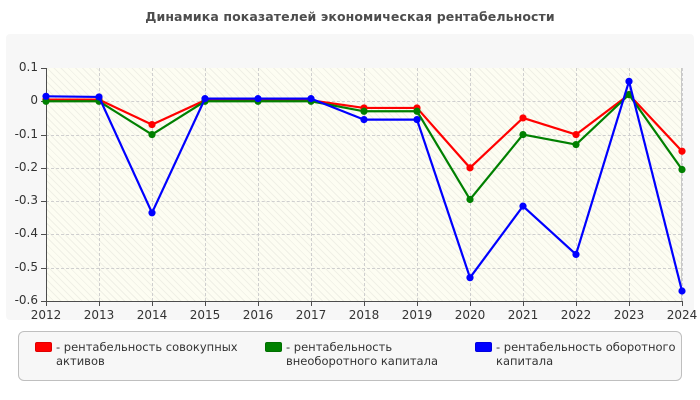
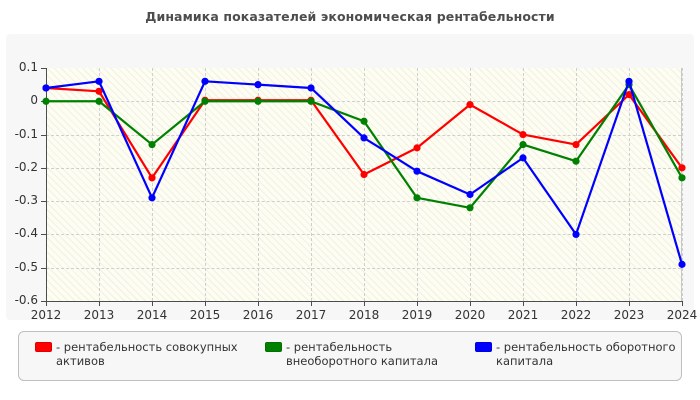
- рентабельность совокупных активов/2012: 0.01 -> 0.04
- рентабельность оборотного капитала/2012: 0.01 -> 0.04
- рентабельность совокупных активов/2013: 0.01 -> 0.03
- рентабельность оборотного капитала/2013: 0.01 -> 0.06
- рентабельность совокупных активов/2014: -0.07 -> -0.23
- рентабельность внеоборотного капитала/2014: -0.10 -> -0.13
- рентабельность оборотного капитала/2014: -0.34 -> -0.29
- рентабельность оборотного капитала/2015: 0.01 -> 0.06
- рентабельность оборотного капитала/2016: 0.01 -> 0.05
- рентабельность оборотного капитала/2017: 0.01 -> 0.04
- рентабельность совокупных активов/2018: -0.02 -> -0.22
- рентабельность внеоборотного капитала/2018: -0.03 -> -0.06
- рентабельность оборотного капитала/2018: -0.06 -> -0.11
- рентабельность совокупных активов/2019: -0.02 -> -0.14
- рентабельность внеоборотного капитала/2019: -0.03 -> -0.29
- рентабельность оборотного капитала/2019: -0.06 -> -0.21
- рентабельность совокупных активов/2020: -0.20 -> -0.01
- рентабельность внеоборотного капитала/2020: -0.29 -> -0.32
- рентабельность оборотного капитала/2020: -0.53 -> -0.28
- рентабельность совокупных активов/2021: -0.05 -> -0.10
- рентабельность внеоборотного капитала/2021: -0.10 -> -0.13
- рентабельность оборотного капитала/2021: -0.32 -> -0.17
- рентабельность совокупных активов/2022: -0.10 -> -0.13
- рентабельность внеоборотного капитала/2022: -0.13 -> -0.18
- рентабельность оборотного капитала/2022: -0.46 -> -0.40
- рентабельность внеоборотного капитала/2023: 0.02 -> 0.05
- рентабельность совокупных активов/2024: -0.15 -> -0.20
- рентабельность внеоборотного капитала/2024: -0.20 -> -0.23
- рентабельность оборотного капитала/2024: -0.57 -> -0.49
